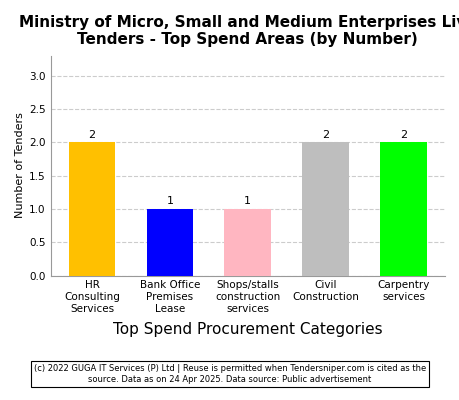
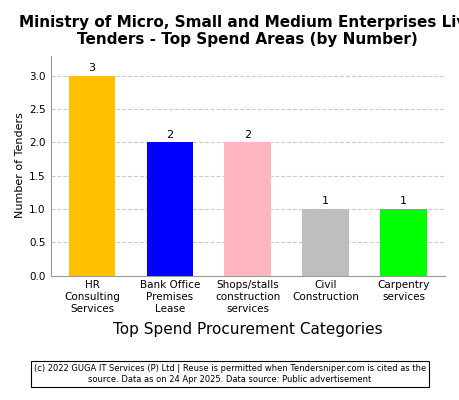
HR Consulting Services: 2 -> 3
Bank Office Premises Lease: 1 -> 2
Shops/stalls construction services: 1 -> 2
Civil Construction: 2 -> 1
Carpentry services: 2 -> 1
